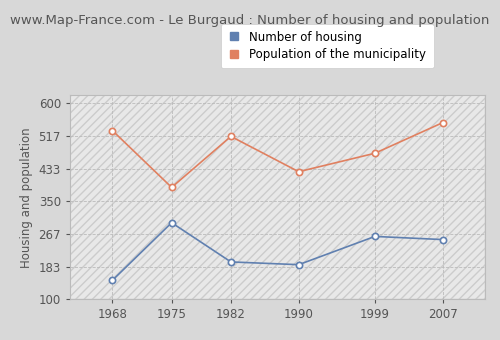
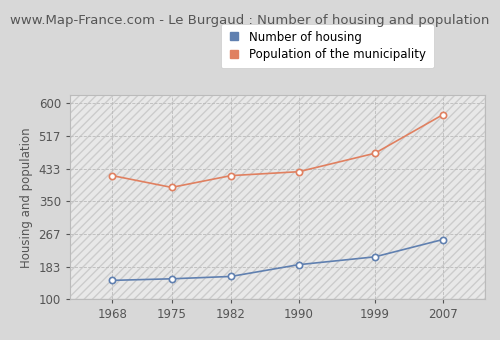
Population of the municipality/1968: 530 -> 415
Number of housing/1975: 295 -> 152
Number of housing/1982: 195 -> 158
Population of the municipality/1982: 515 -> 415
Number of housing/1999: 260 -> 208
Population of the municipality/2007: 550 -> 570
